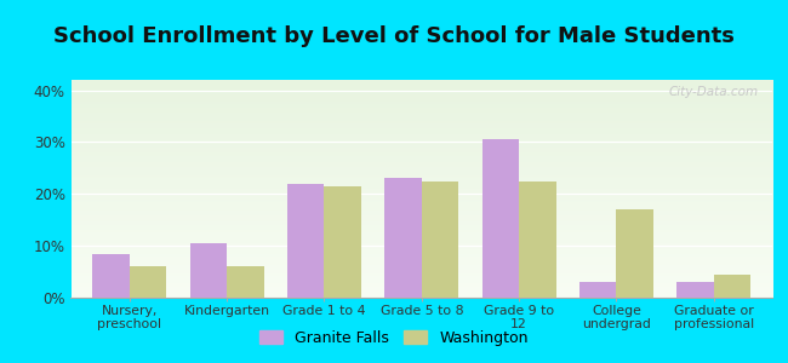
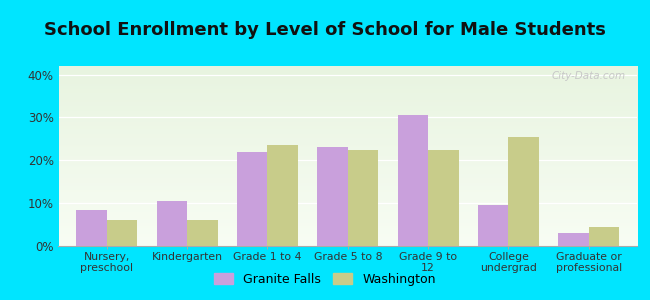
Washington/Grade 1 to 4: 21.5% -> 23.5%
Granite Falls/College undergrad: 3.0% -> 9.5%
Washington/College undergrad: 17.0% -> 25.5%
